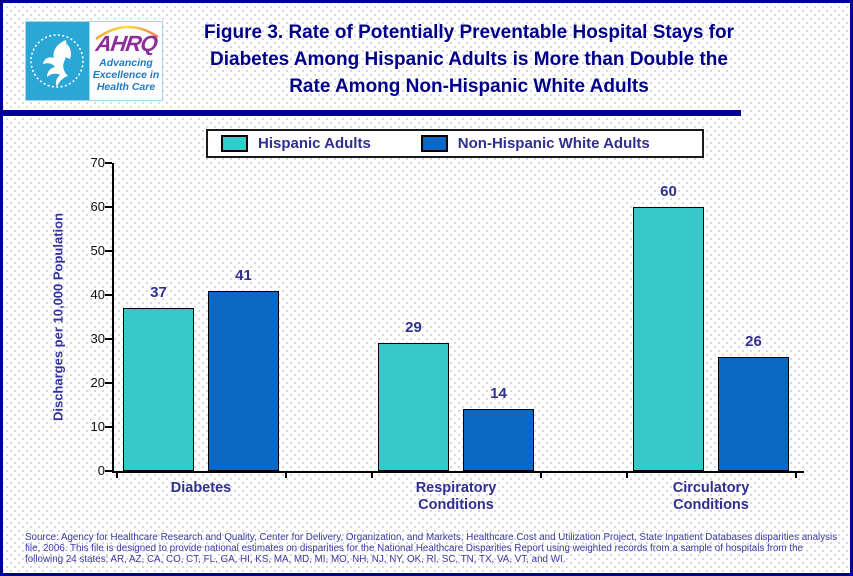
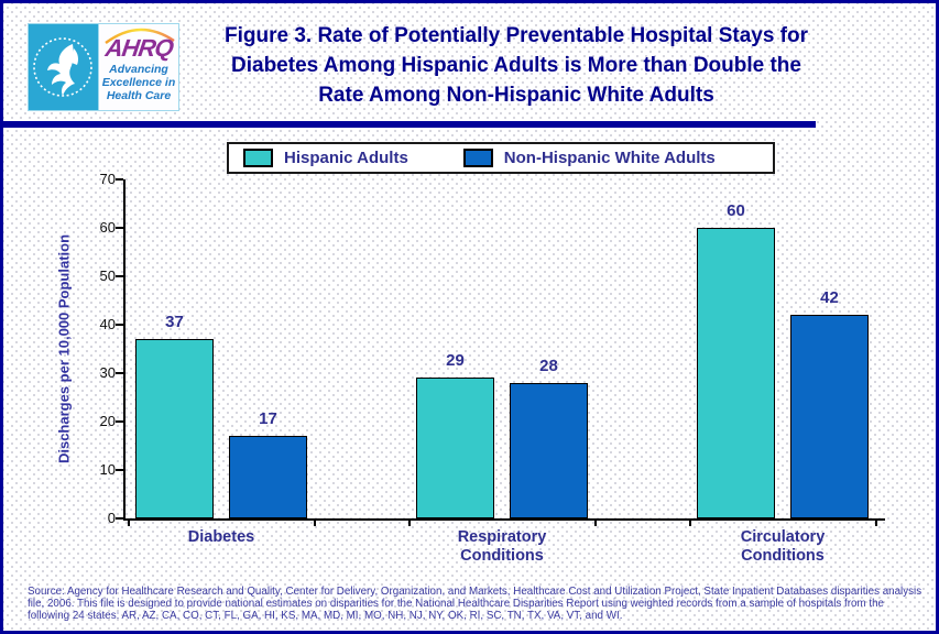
Non-Hispanic White Adults/Diabetes: 41 -> 17
Non-Hispanic White Adults/Respiratory Conditions: 14 -> 28
Non-Hispanic White Adults/Circulatory Conditions: 26 -> 42
